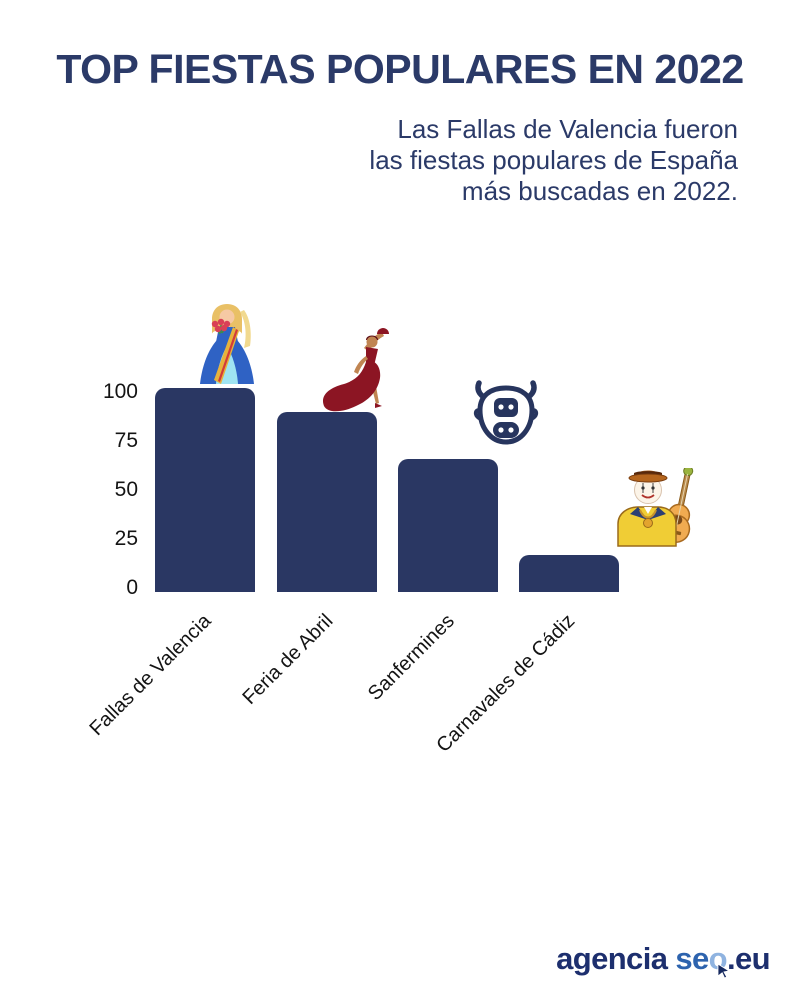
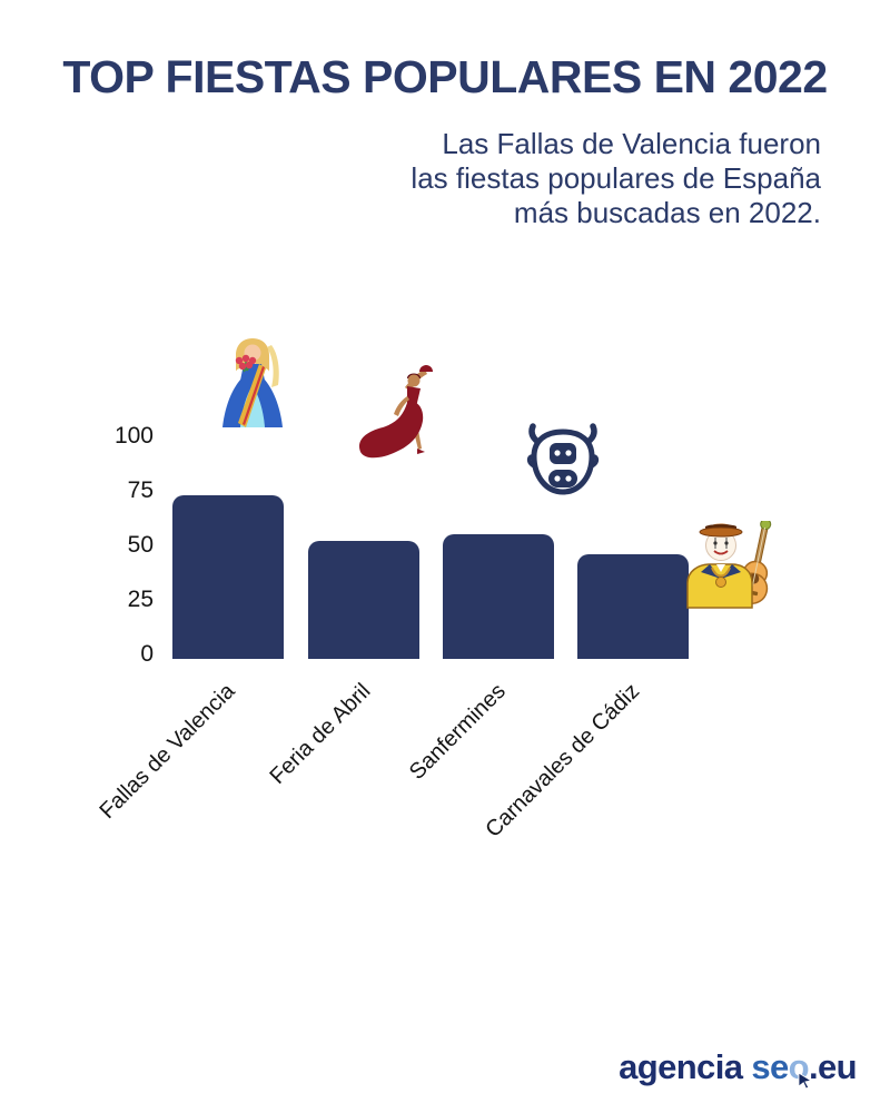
Fallas de Valencia: 100 -> 72
Feria de Abril: 88 -> 52
Sanfermines: 65 -> 55
Carnavales de Cádiz: 18 -> 46
